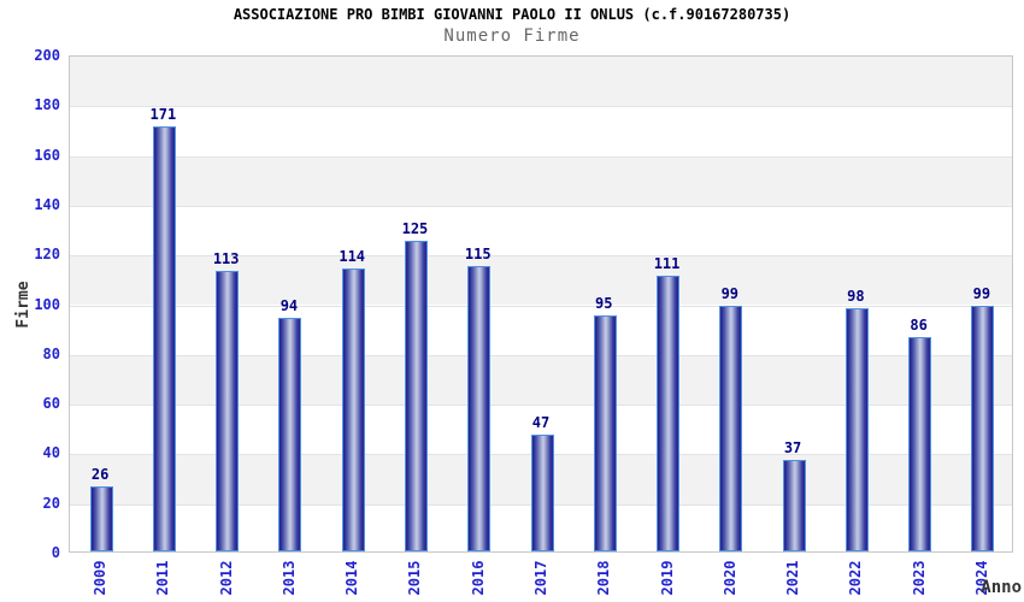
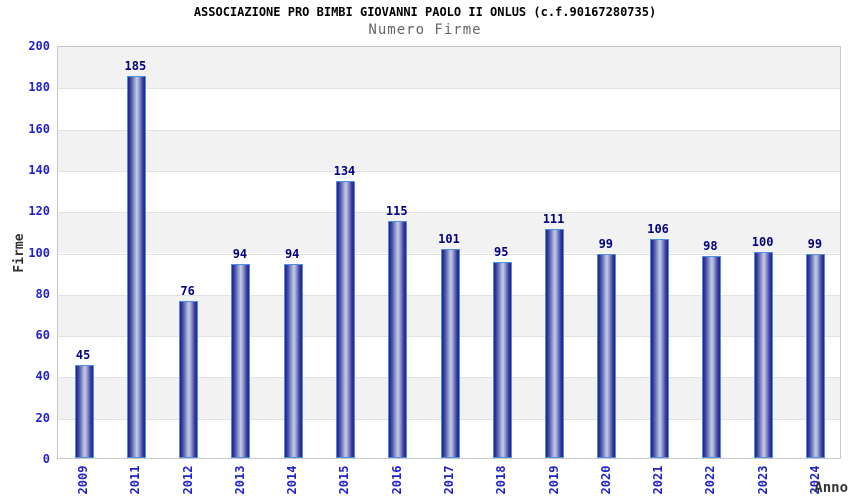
2009: 26 -> 45
2011: 171 -> 185
2012: 113 -> 76
2014: 114 -> 94
2015: 125 -> 134
2017: 47 -> 101
2021: 37 -> 106
2023: 86 -> 100
